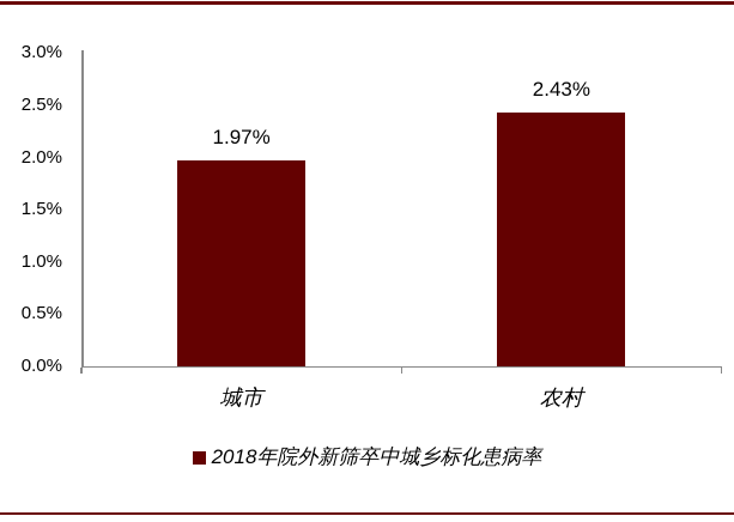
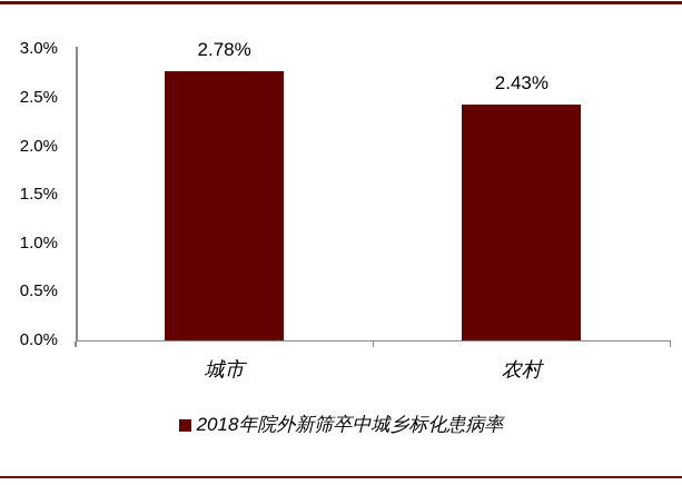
城市: 1.97% -> 2.78%
